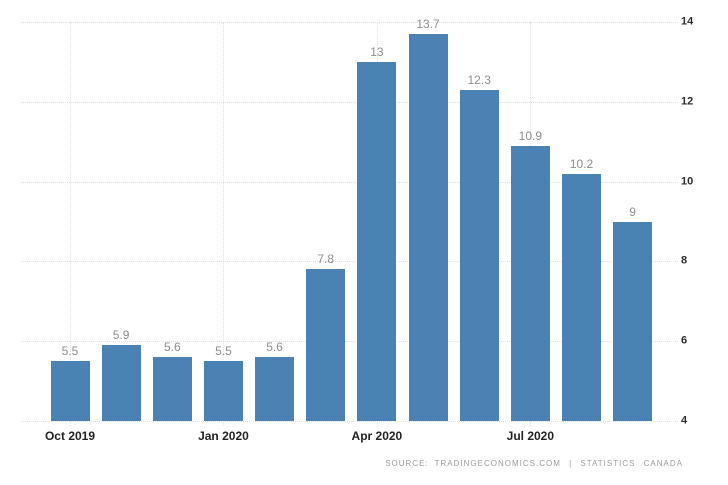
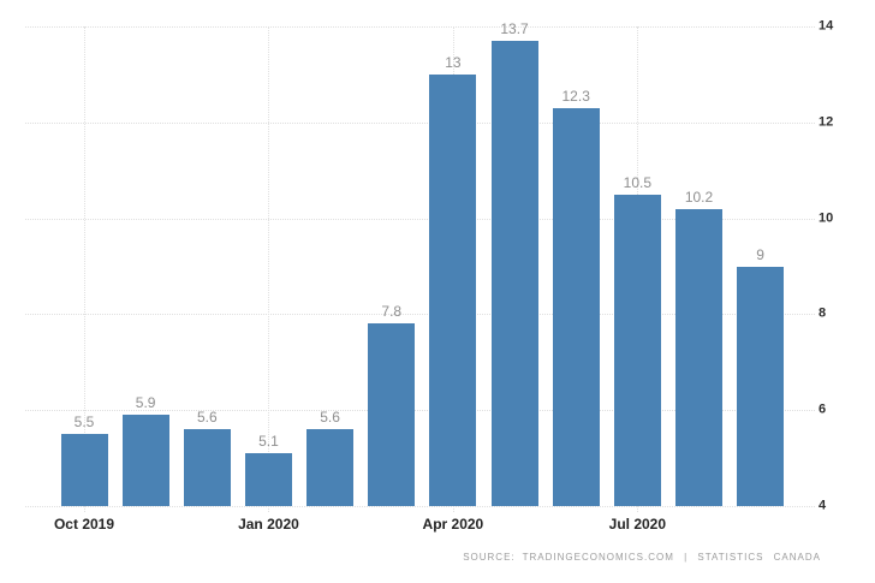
Jan 2020: 5.5 -> 5.1
Jul 2020: 10.9 -> 10.5
